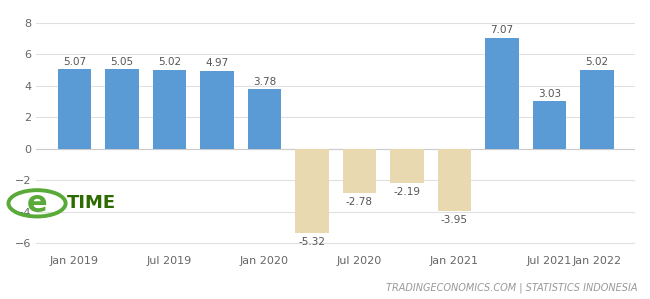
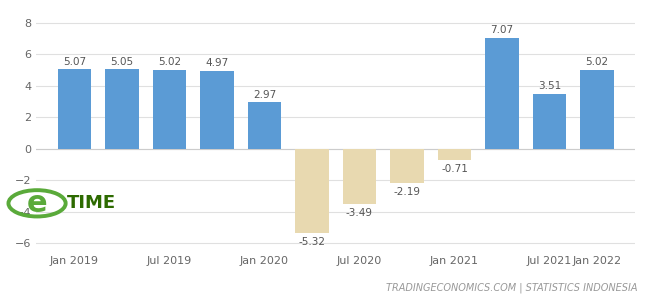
Jan 2020: 3.78 -> 2.97
Jul 2020: -2.78 -> -3.49
Jan 2021: -3.95 -> -0.71
Jul 2021: 3.03 -> 3.51
